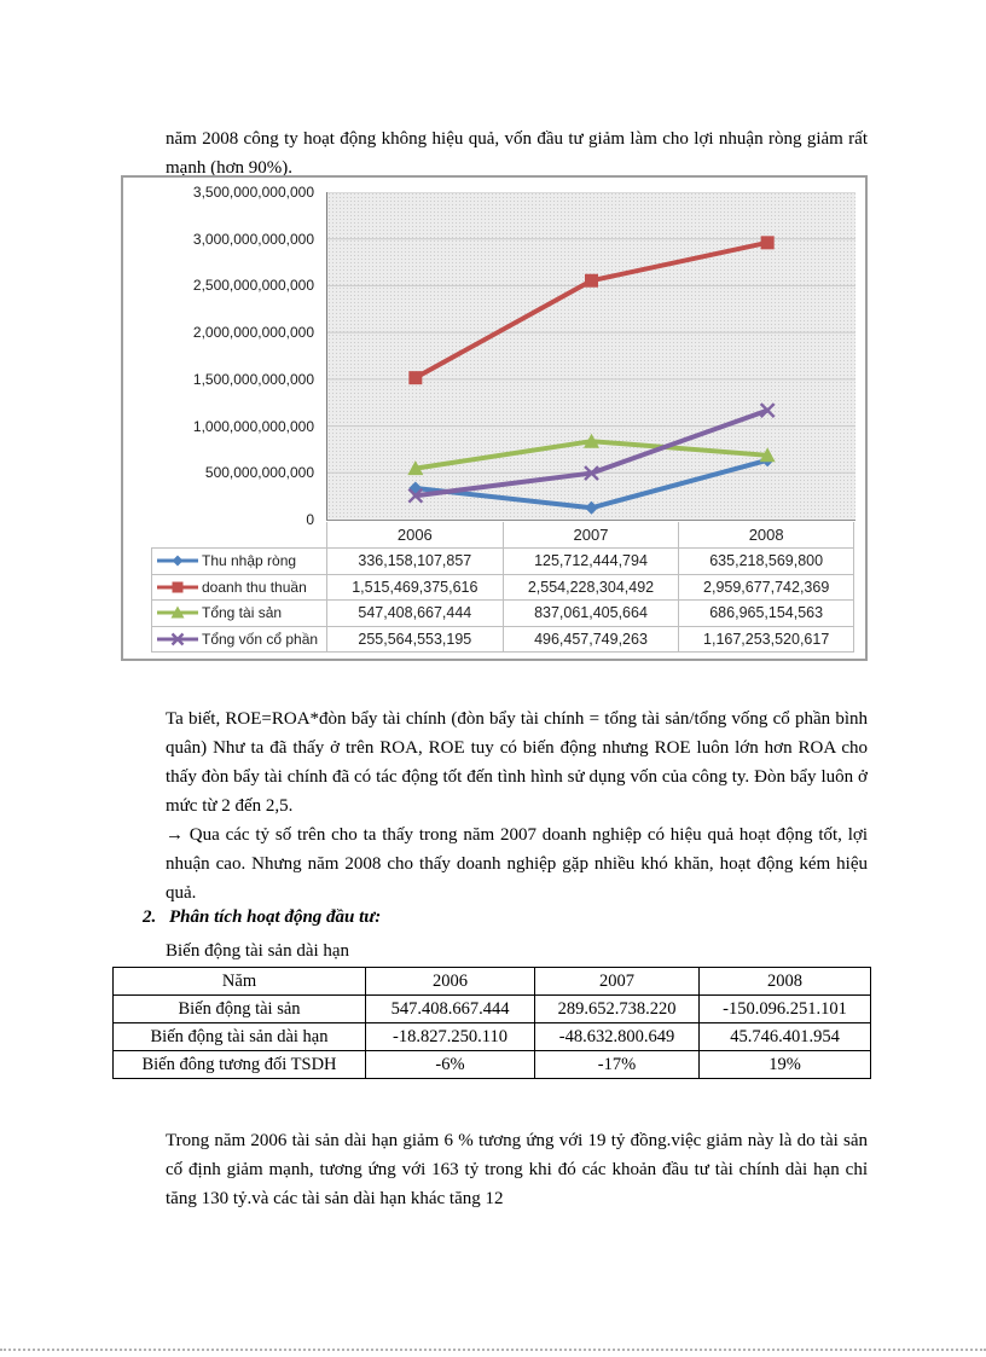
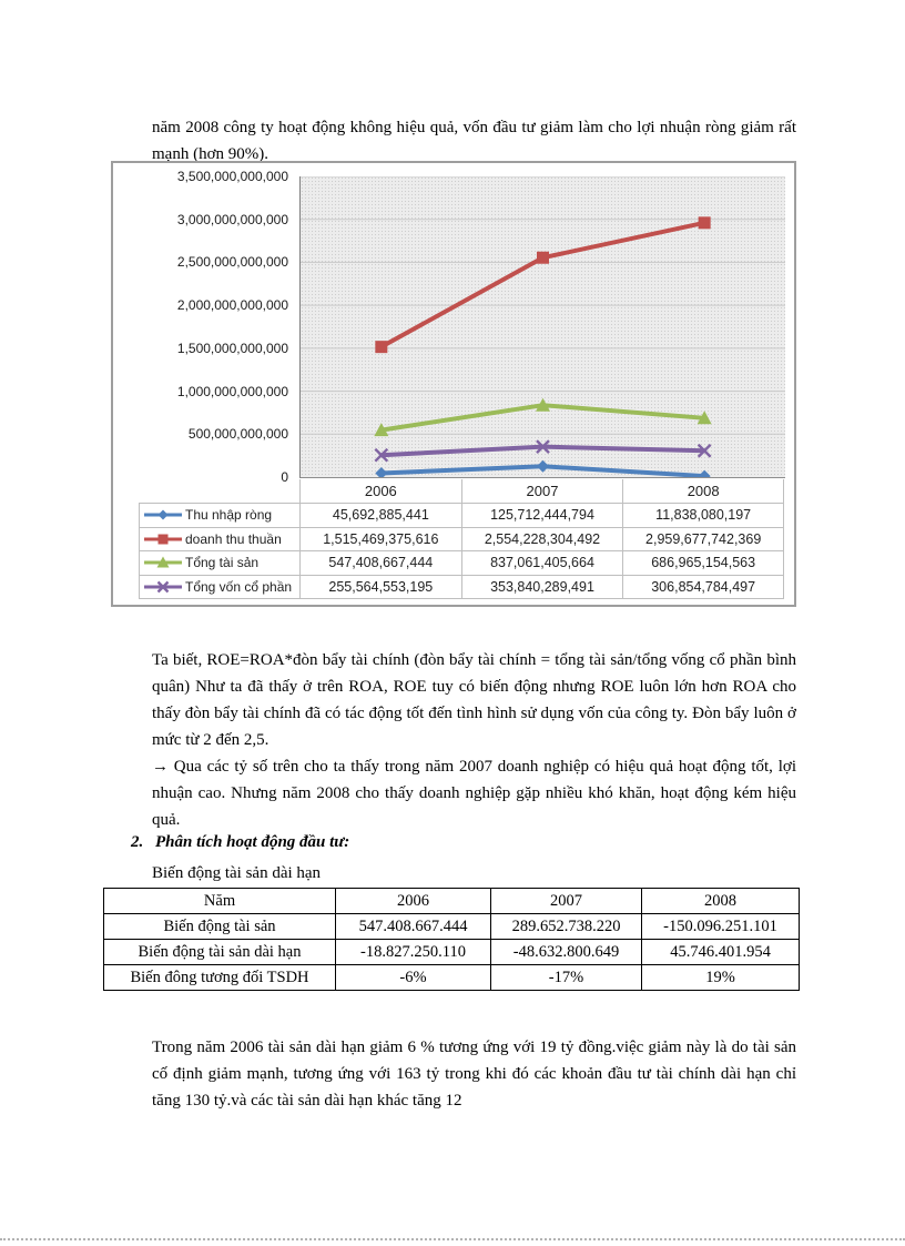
Thu nhập ròng/2006: 336,158,107,857 -> 45,692,885,441
Tổng vốn cổ phần/2007: 496,457,749,263 -> 353,840,289,491
Thu nhập ròng/2008: 635,218,569,800 -> 11,838,080,197
Tổng vốn cổ phần/2008: 1,167,253,520,617 -> 306,854,784,497
